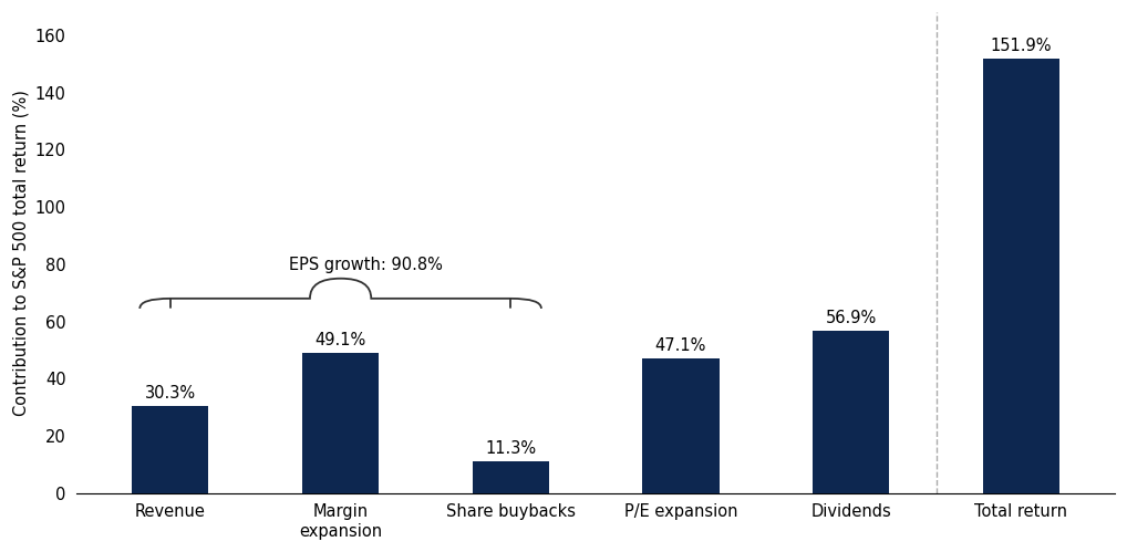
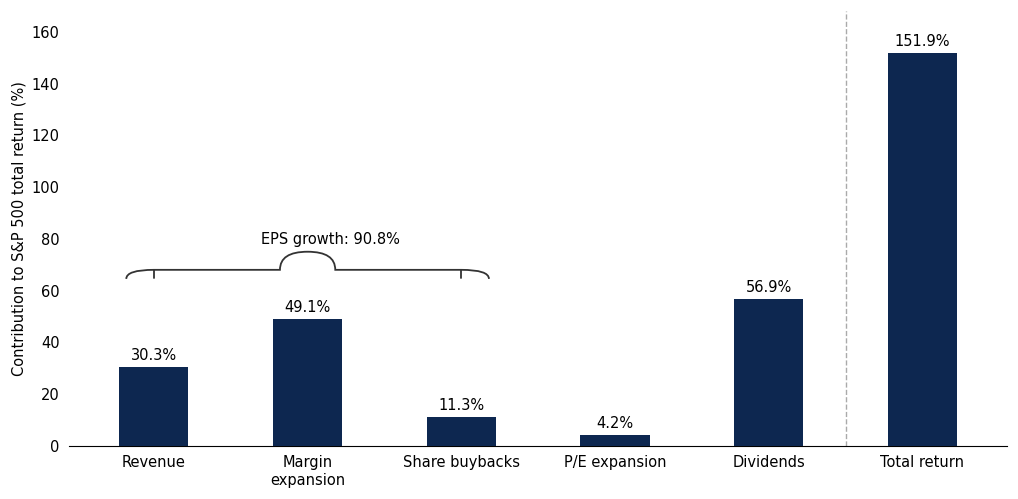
P/E expansion: 47.1% -> 4.2%
